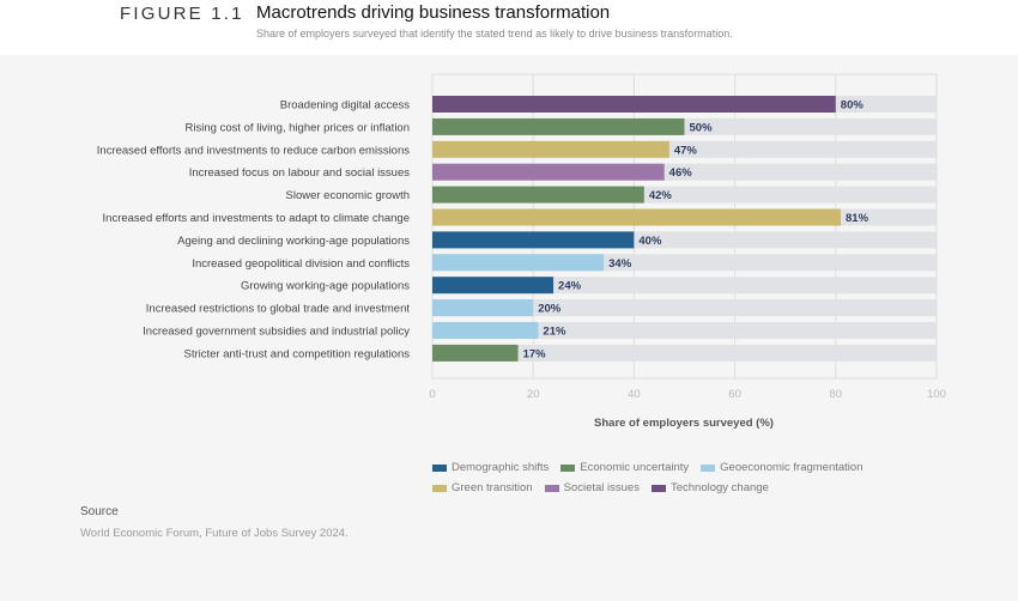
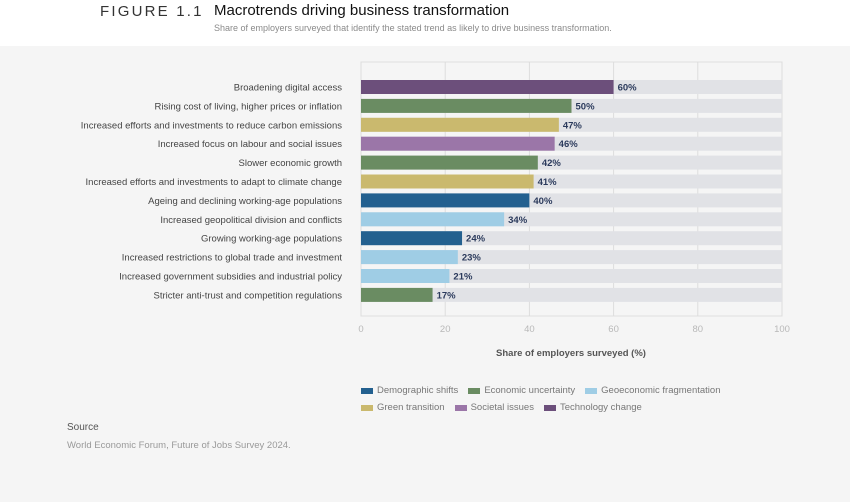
Broadening digital access: 80% -> 60%
Increased efforts and investments to adapt to climate change: 81% -> 41%
Increased restrictions to global trade and investment: 20% -> 23%
